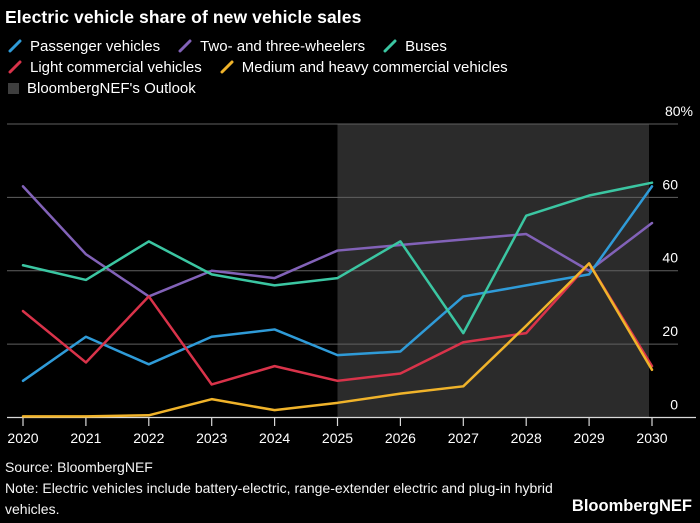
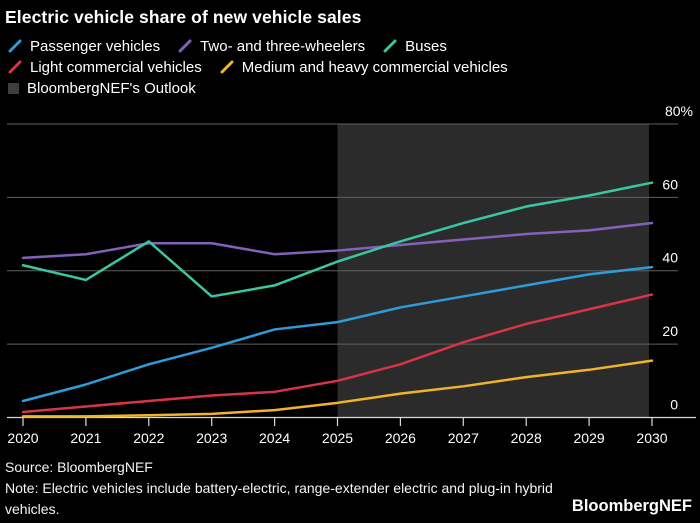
Passenger vehicles/2020: 10 -> 4
Two- and three-wheelers/2020: 63 -> 44
Light commercial vehicles/2020: 29 -> 2
Passenger vehicles/2021: 22 -> 9
Light commercial vehicles/2021: 15 -> 3
Two- and three-wheelers/2022: 33 -> 48
Light commercial vehicles/2022: 33 -> 4
Passenger vehicles/2023: 22 -> 19
Two- and three-wheelers/2023: 40 -> 48
Buses/2023: 39 -> 33
Light commercial vehicles/2023: 9 -> 6
Medium and heavy commercial vehicles/2023: 5 -> 1
Two- and three-wheelers/2024: 38 -> 44
Light commercial vehicles/2024: 14 -> 7
Passenger vehicles/2025: 17 -> 26
Buses/2025: 38 -> 42
Passenger vehicles/2026: 18 -> 30
Light commercial vehicles/2026: 12 -> 14
Buses/2027: 23 -> 53
Buses/2028: 55 -> 58
Light commercial vehicles/2028: 23 -> 26
Medium and heavy commercial vehicles/2028: 25 -> 11
Two- and three-wheelers/2029: 40 -> 51
Light commercial vehicles/2029: 42 -> 30
Medium and heavy commercial vehicles/2029: 42 -> 13
Passenger vehicles/2030: 63 -> 41
Light commercial vehicles/2030: 14 -> 34
Medium and heavy commercial vehicles/2030: 13 -> 16
